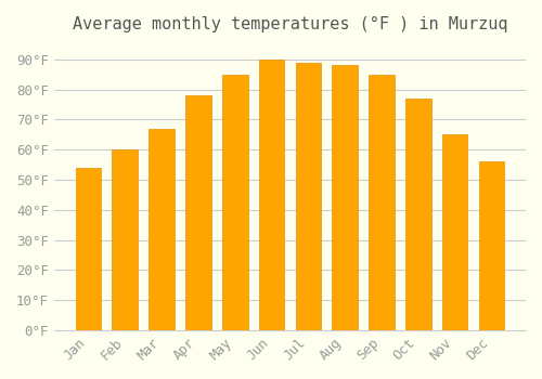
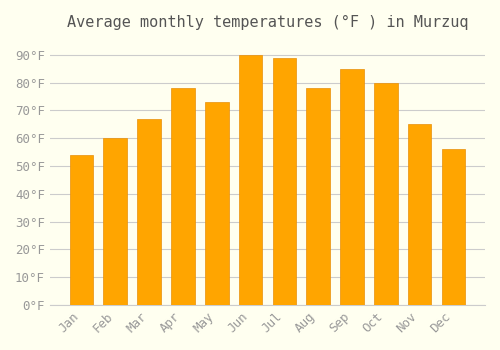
May: 85°F -> 73°F
Aug: 88°F -> 78°F
Oct: 77°F -> 80°F
